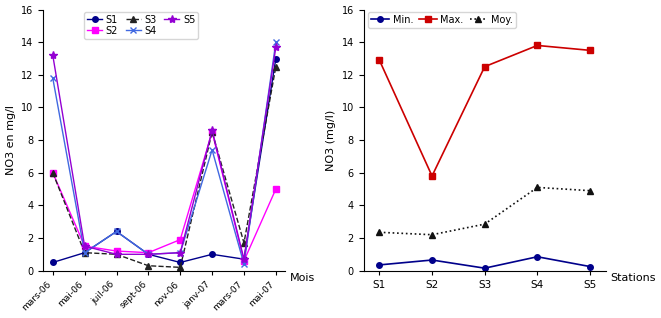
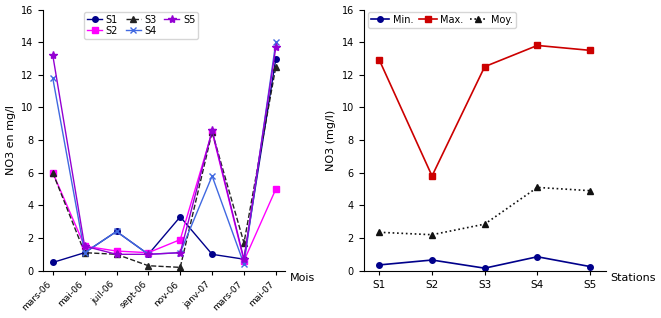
S1/nov-06: 0.5 -> 3.3
S4/janv-07: 7.4 -> 5.8
